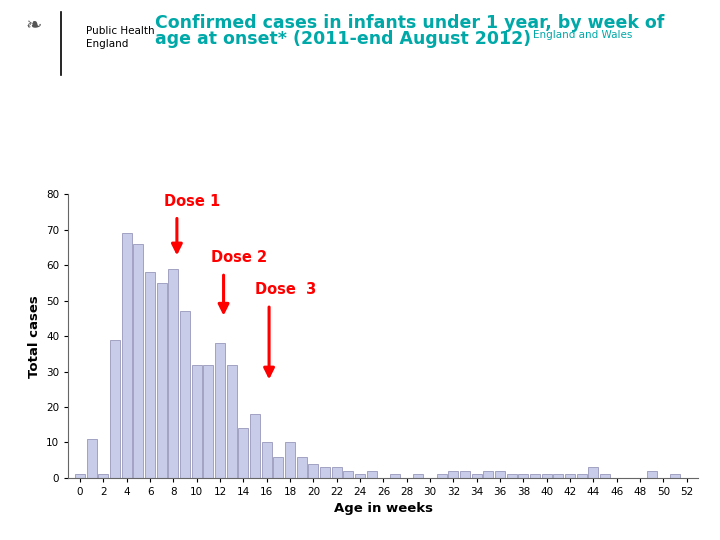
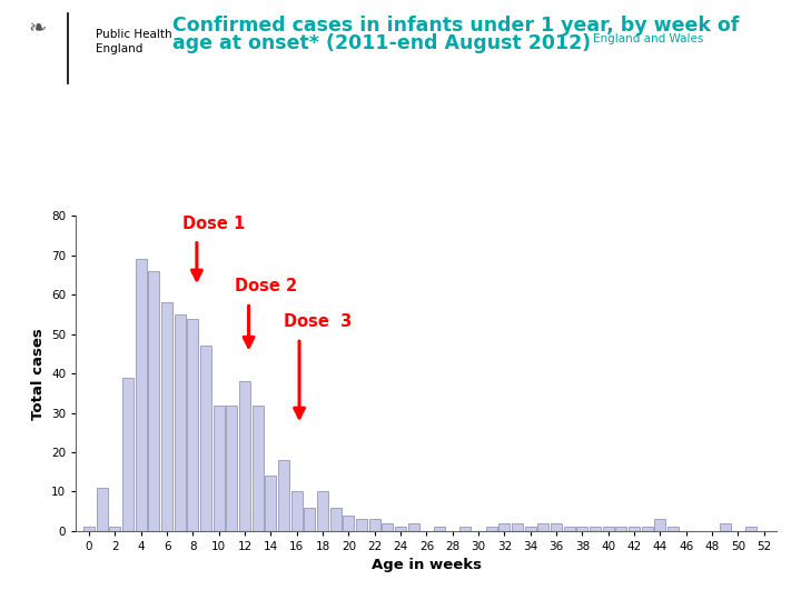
8: 59 -> 54
